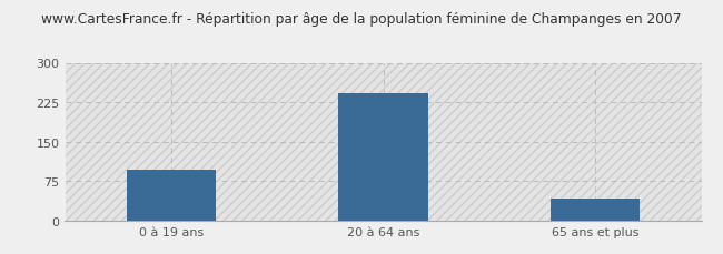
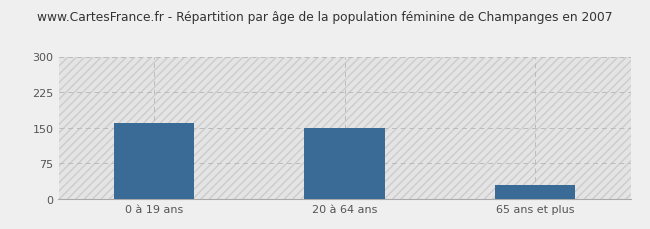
0 à 19 ans: 97 -> 160
20 à 64 ans: 243 -> 150
65 ans et plus: 42 -> 30
